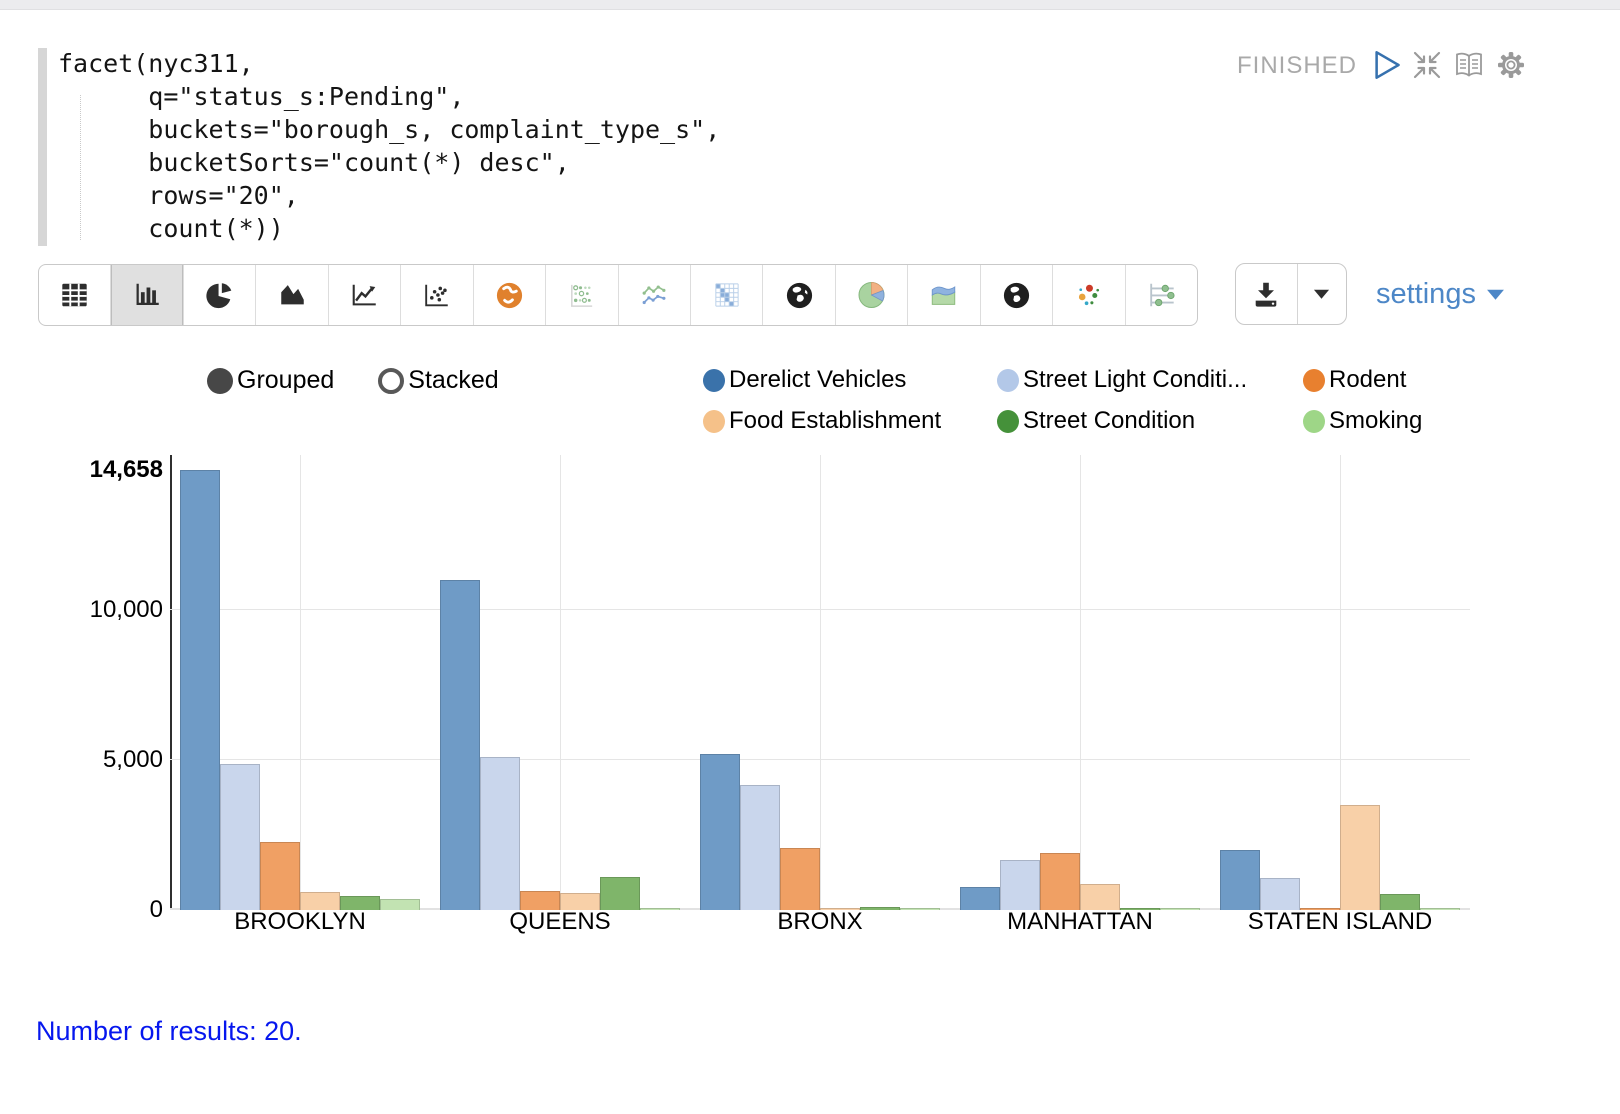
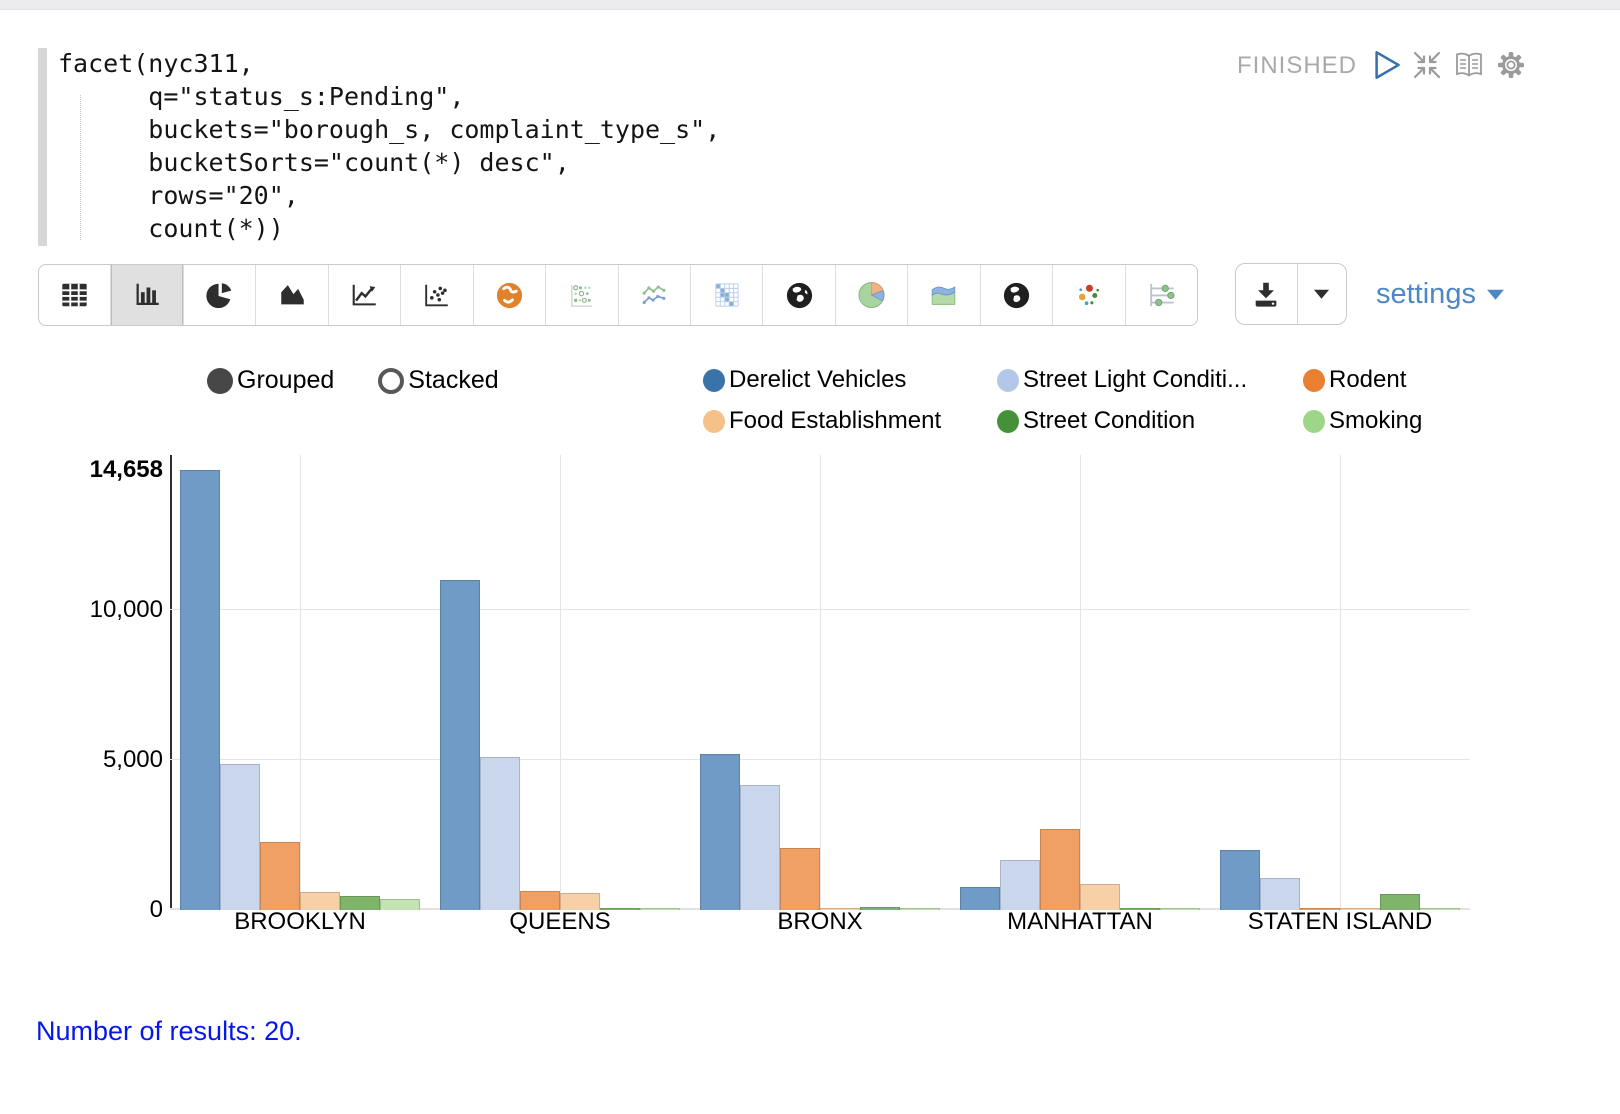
Street Condition/QUEENS: 1100 -> 100
Rodent/MANHATTAN: 1900 -> 2700
Food Establishment/STATEN ISLAND: 3500 -> 100
